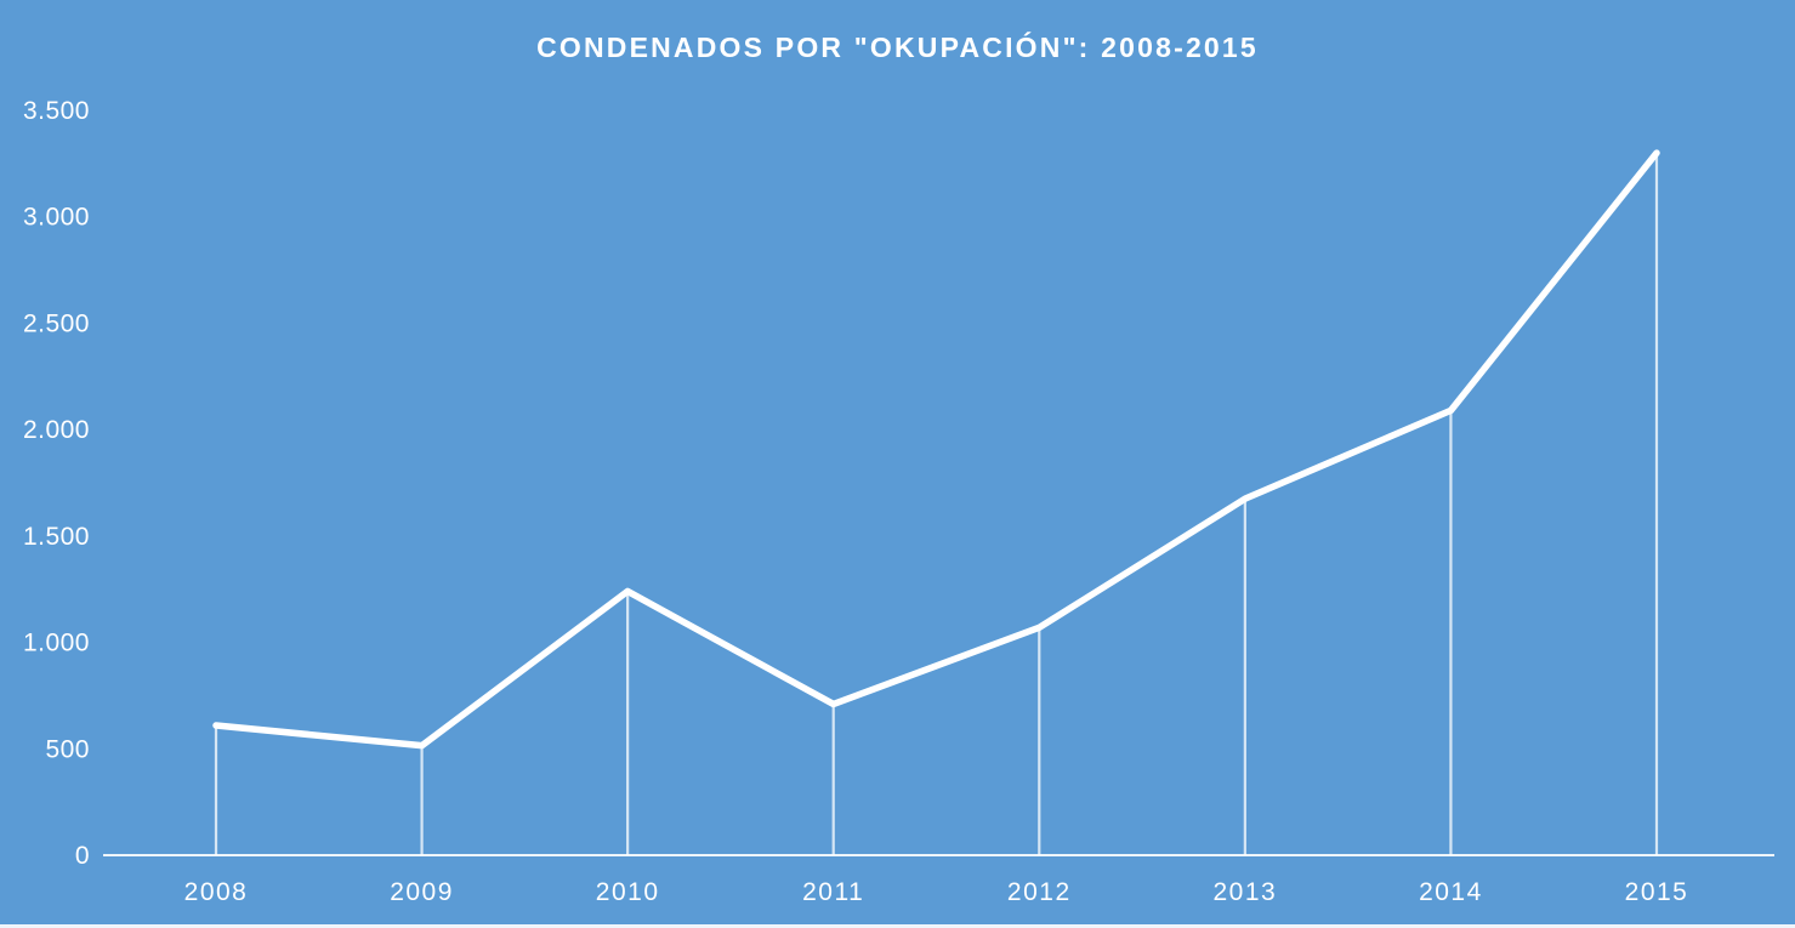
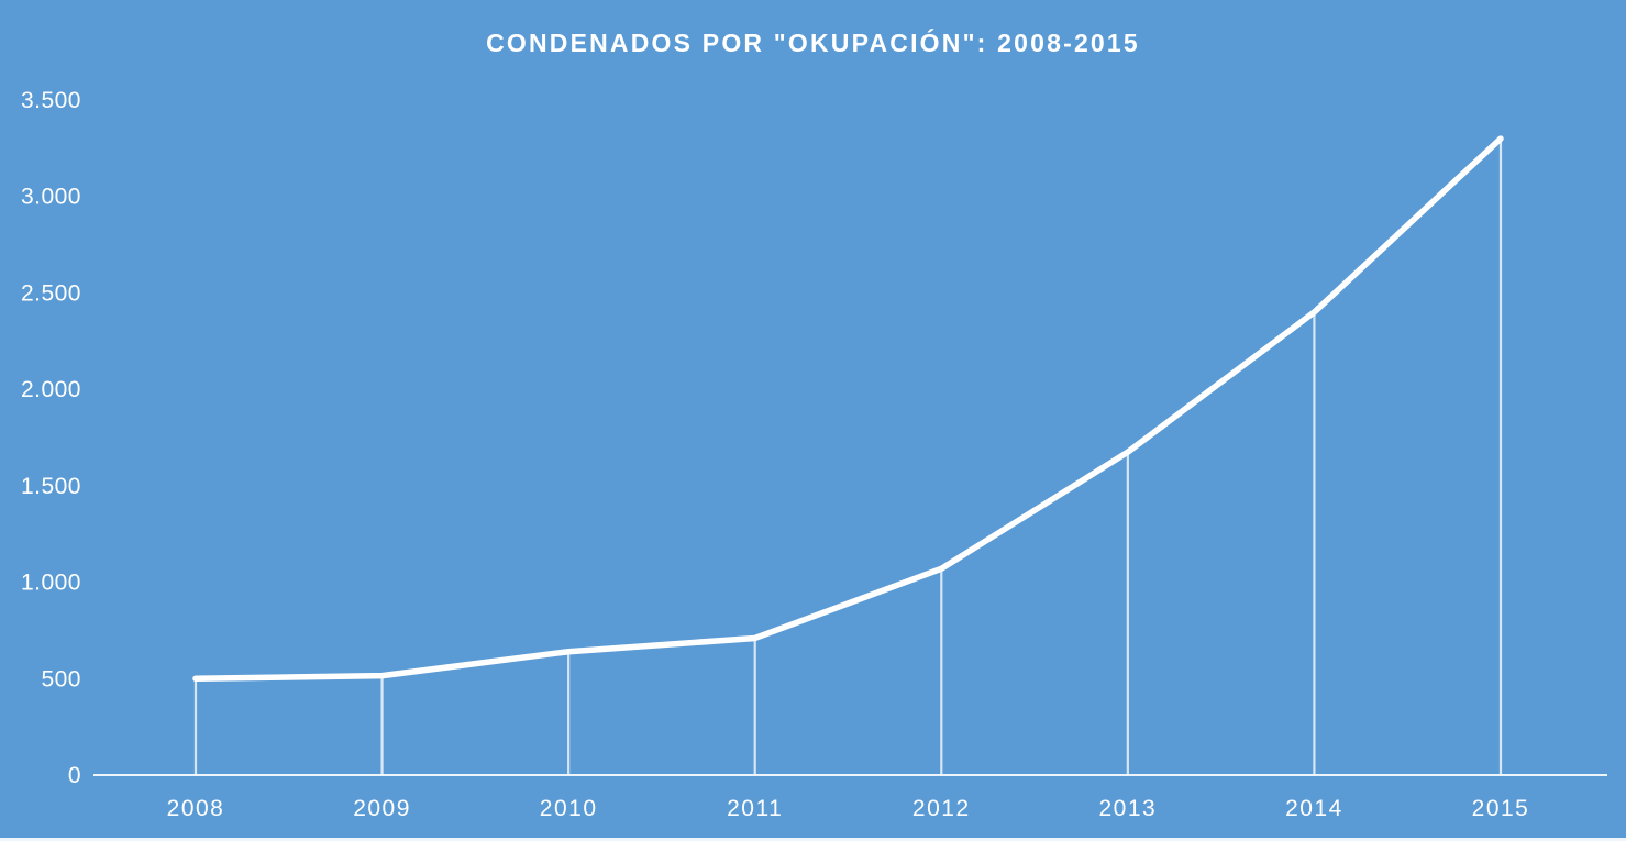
2008: 610 -> 500
2010: 1240 -> 640
2014: 2090 -> 2400
